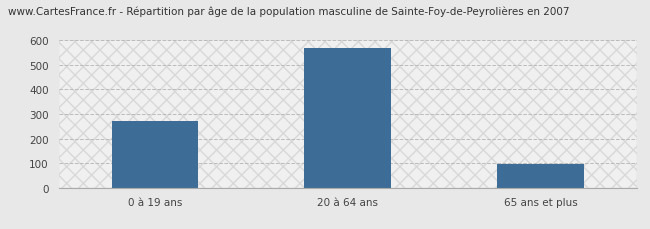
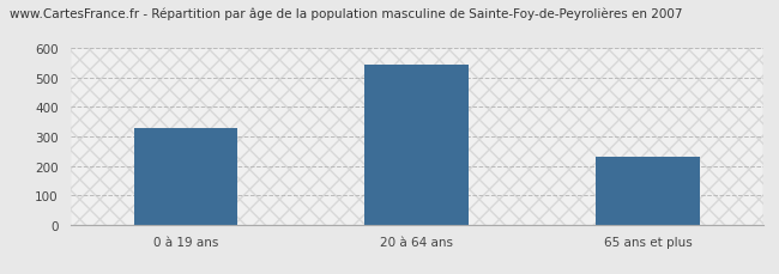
0 à 19 ans: 270 -> 330
20 à 64 ans: 570 -> 545
65 ans et plus: 95 -> 230
